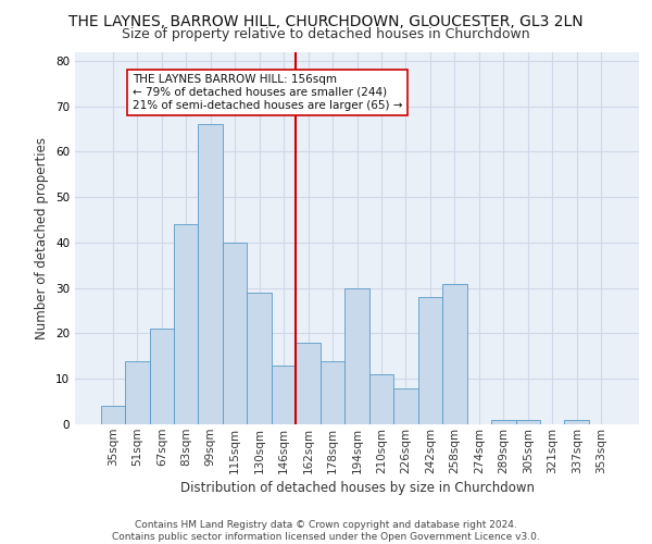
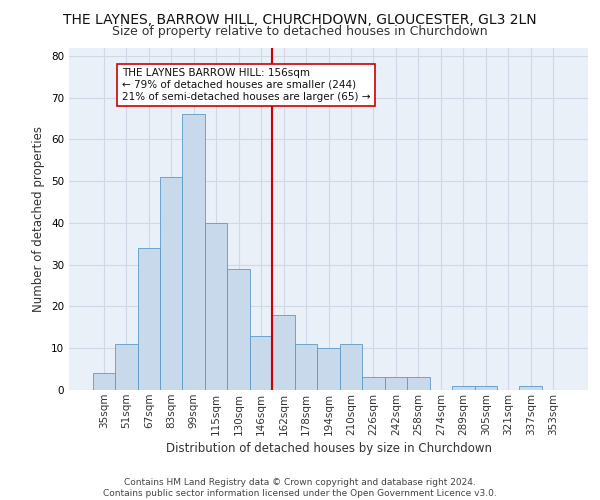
51sqm: 14 -> 11
67sqm: 21 -> 34
83sqm: 44 -> 51
178sqm: 14 -> 11
194sqm: 30 -> 10
226sqm: 8 -> 3
242sqm: 28 -> 3
258sqm: 31 -> 3
